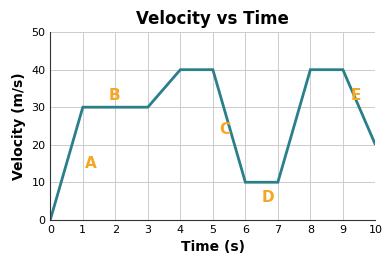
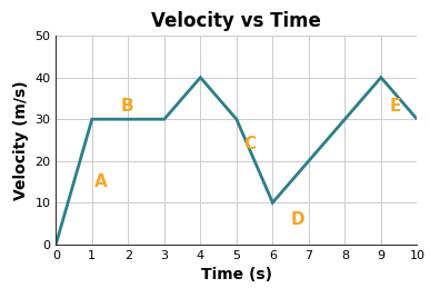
5: 40 -> 30
7: 10 -> 20
8: 40 -> 30
10: 20 -> 30
